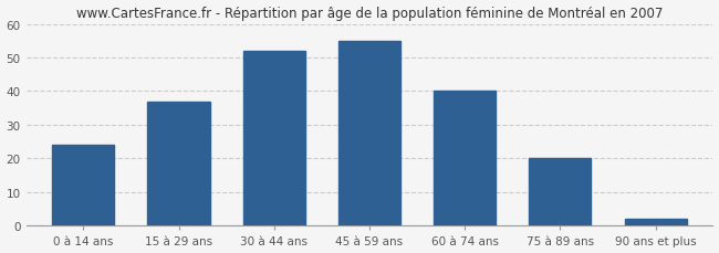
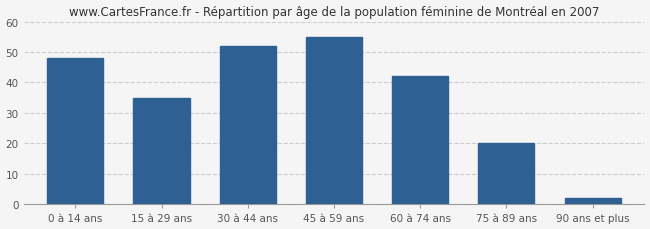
0 à 14 ans: 24 -> 48
15 à 29 ans: 37 -> 35
60 à 74 ans: 40 -> 42
